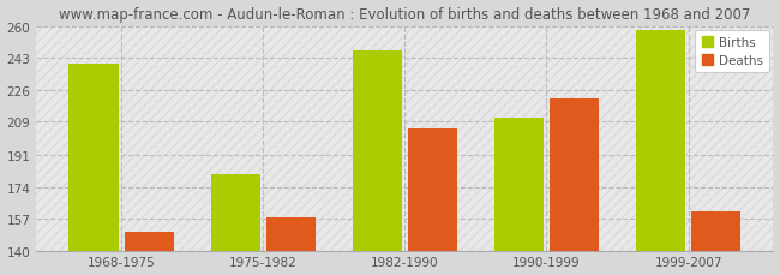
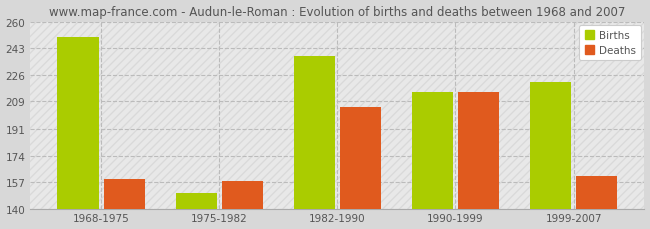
Births/1968-1975: 240 -> 250
Deaths/1968-1975: 150 -> 159
Births/1975-1982: 181 -> 150
Births/1982-1990: 247 -> 238
Births/1990-1999: 211 -> 215
Deaths/1990-1999: 221 -> 215
Births/1999-2007: 258 -> 221
